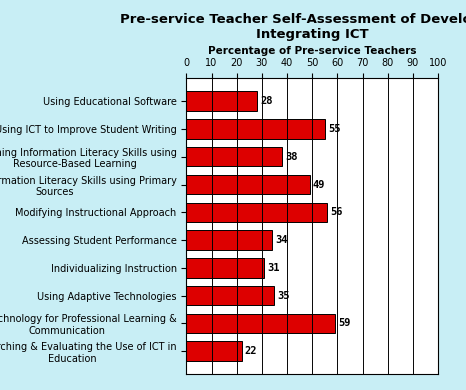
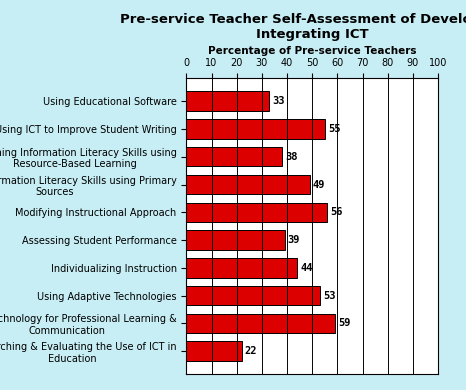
Using Educational Software: 28 -> 33
Assessing Student Performance: 34 -> 39
Individualizing Instruction: 31 -> 44
Using Adaptive Technologies: 35 -> 53
